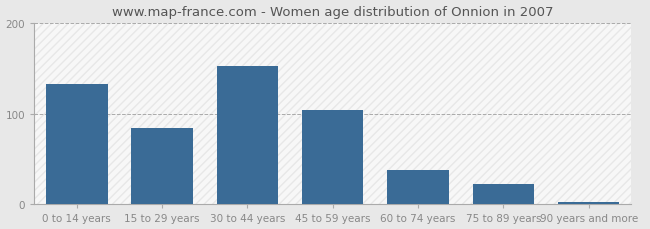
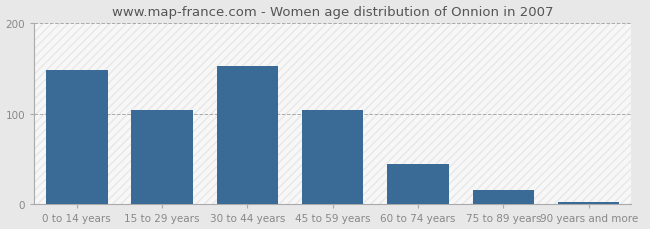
0 to 14 years: 133 -> 148
15 to 29 years: 84 -> 104
60 to 74 years: 38 -> 44
75 to 89 years: 22 -> 16
